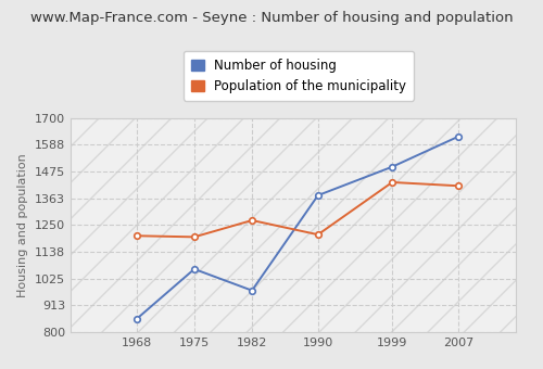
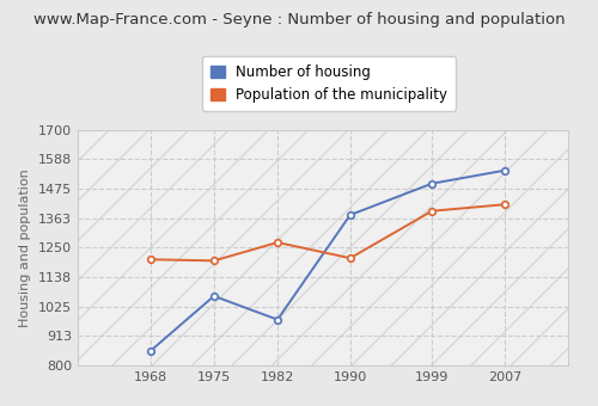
Population of the municipality/1999: 1430 -> 1390
Number of housing/2007: 1622 -> 1545
